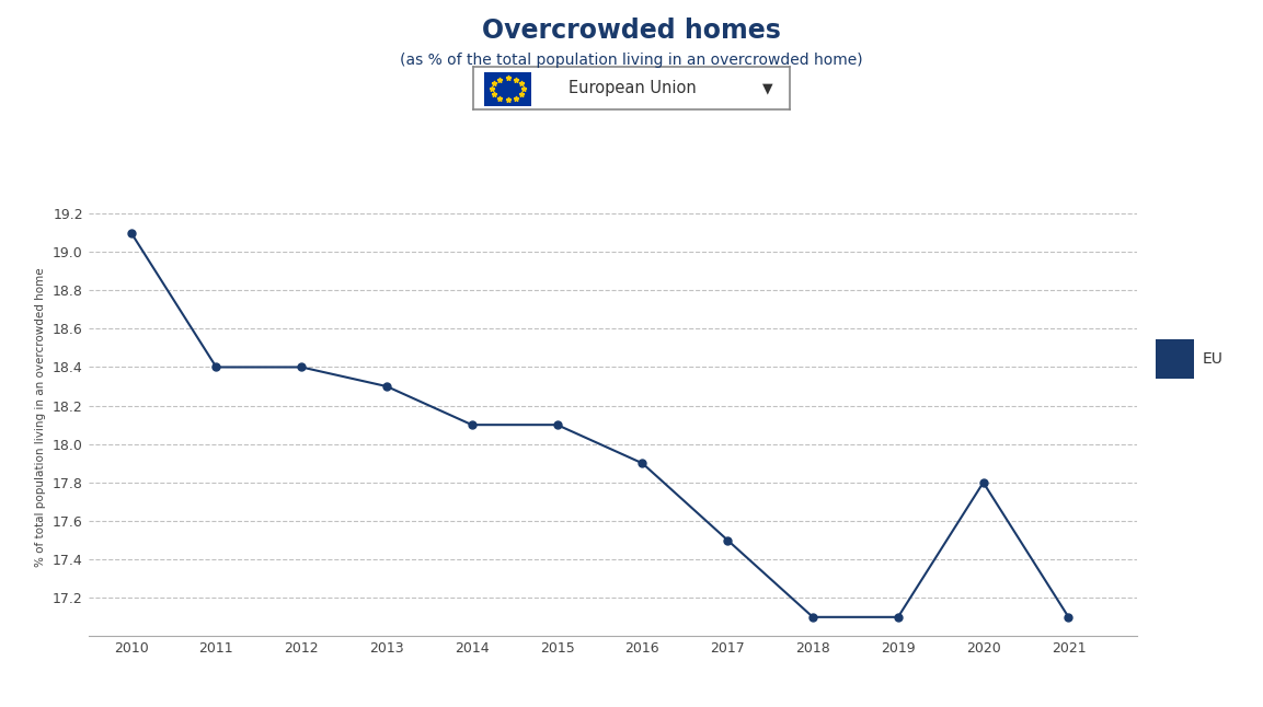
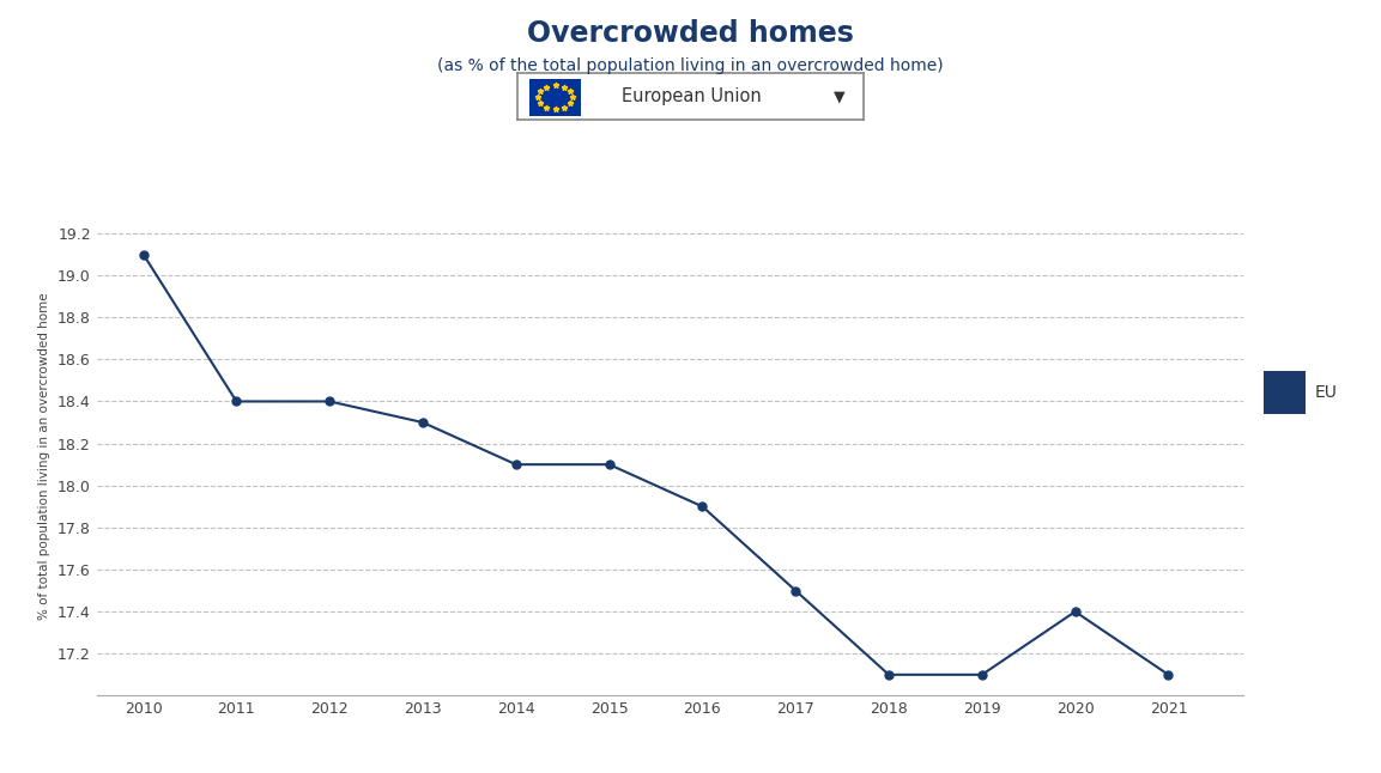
2020: 17.8 -> 17.4
